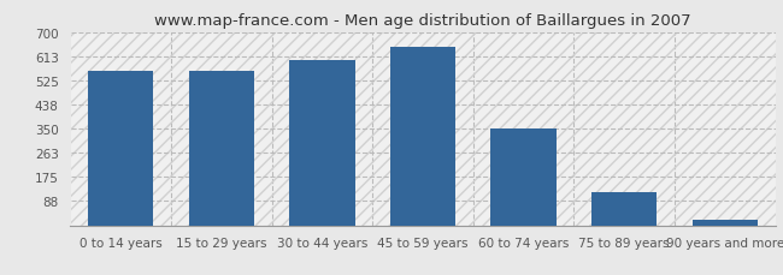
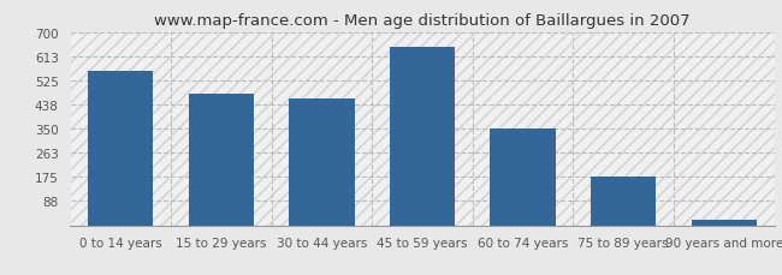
15 to 29 years: 560 -> 475
30 to 44 years: 600 -> 460
75 to 89 years: 120 -> 175
